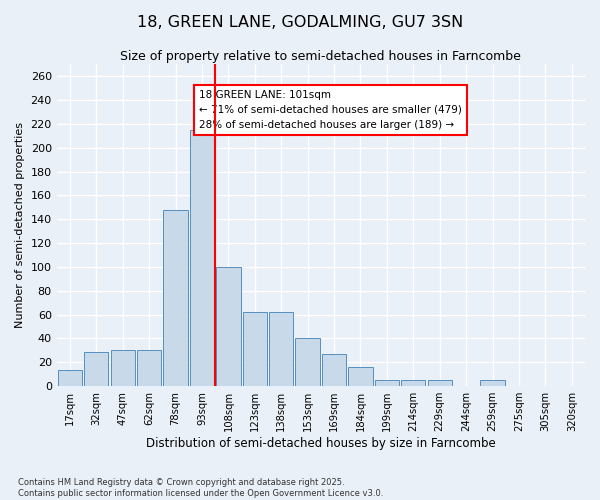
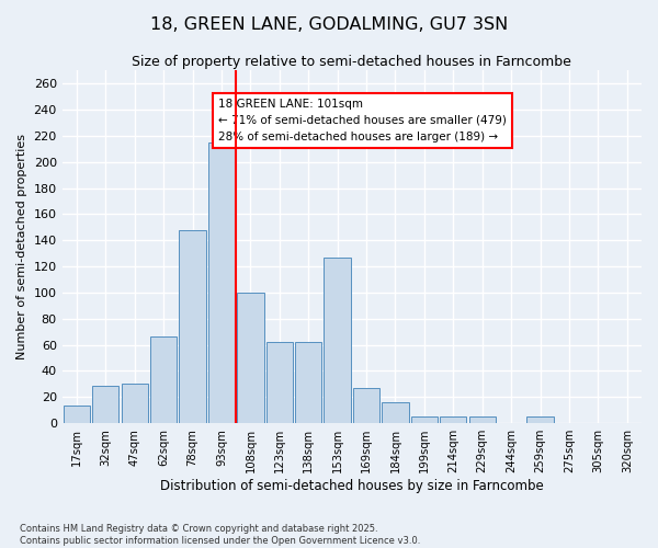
62sqm: 30 -> 66
153sqm: 40 -> 127
